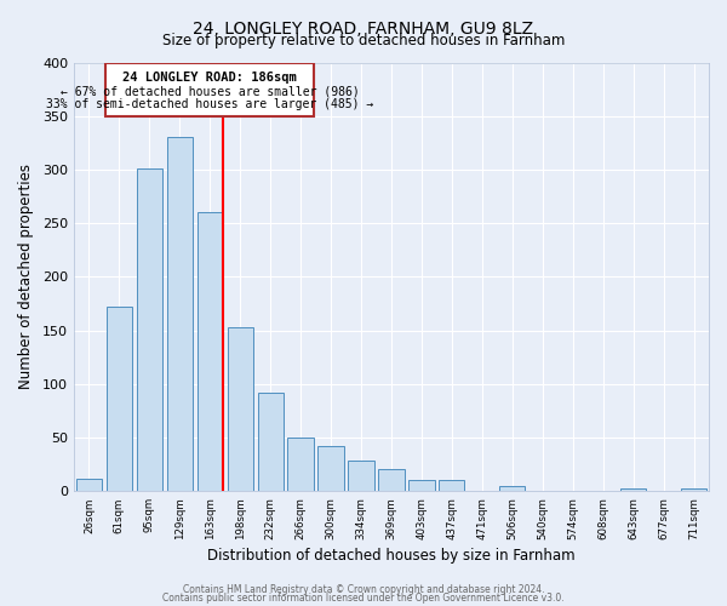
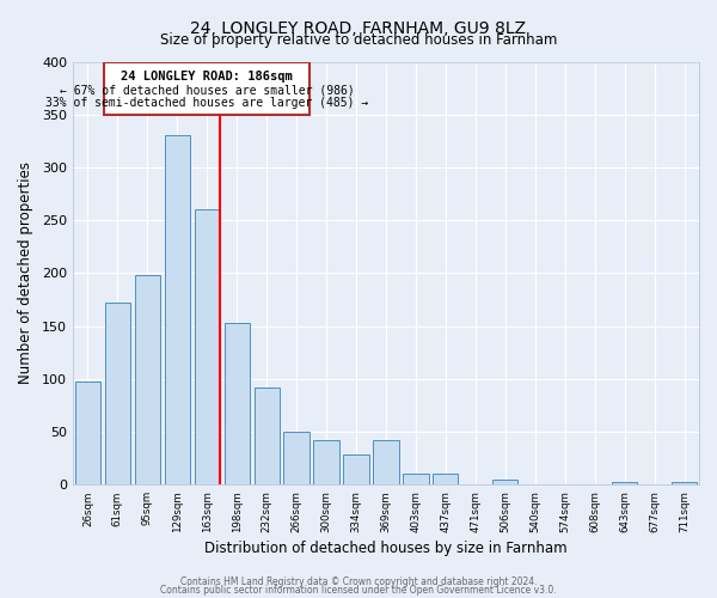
26sqm: 12 -> 98
95sqm: 301 -> 198
369sqm: 21 -> 42
